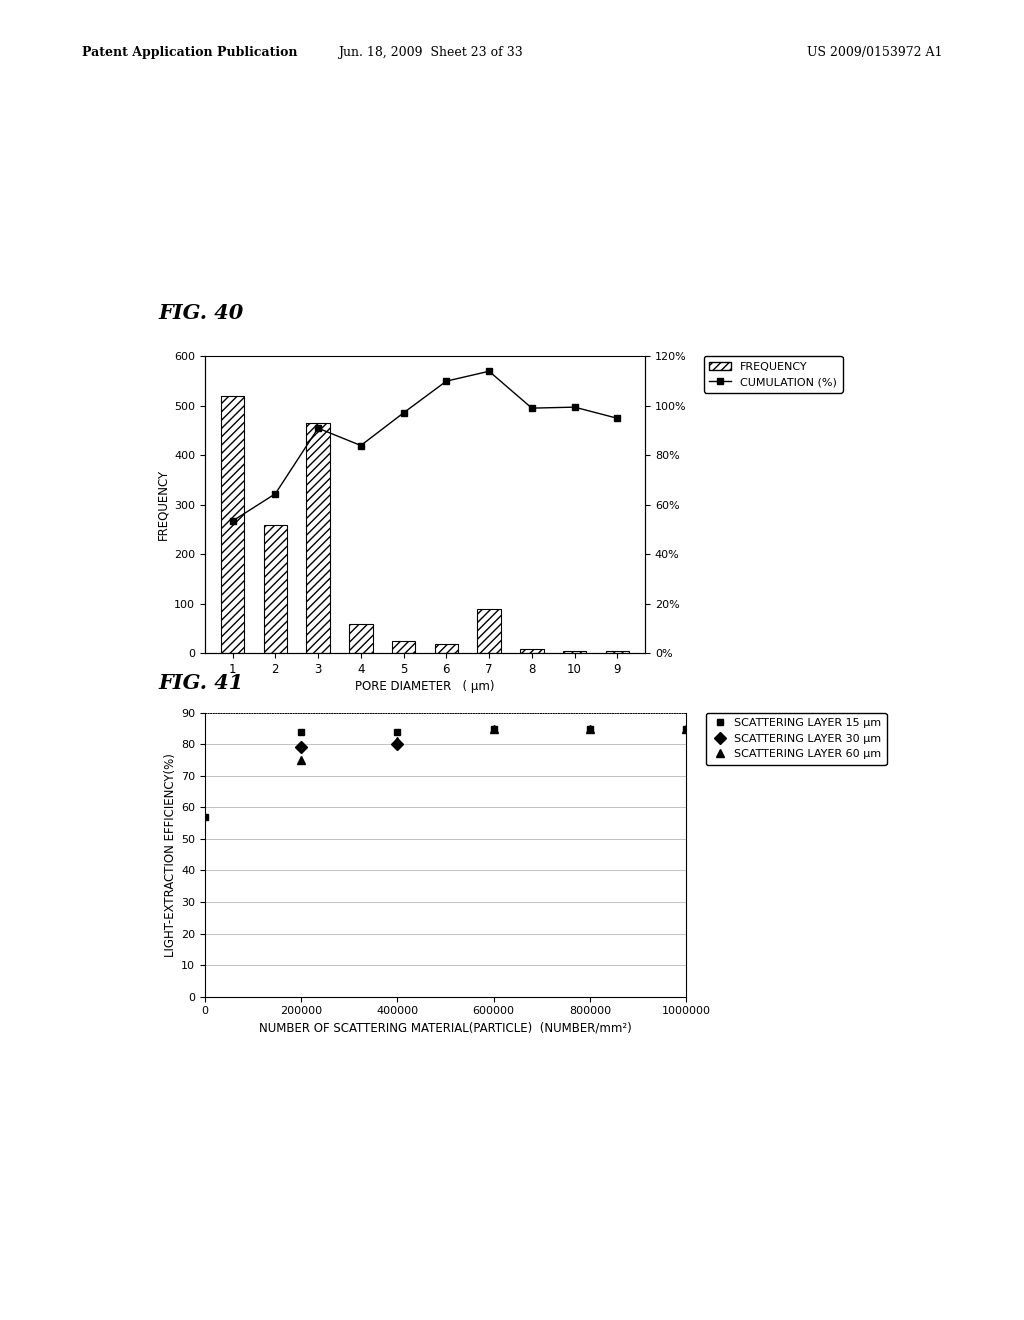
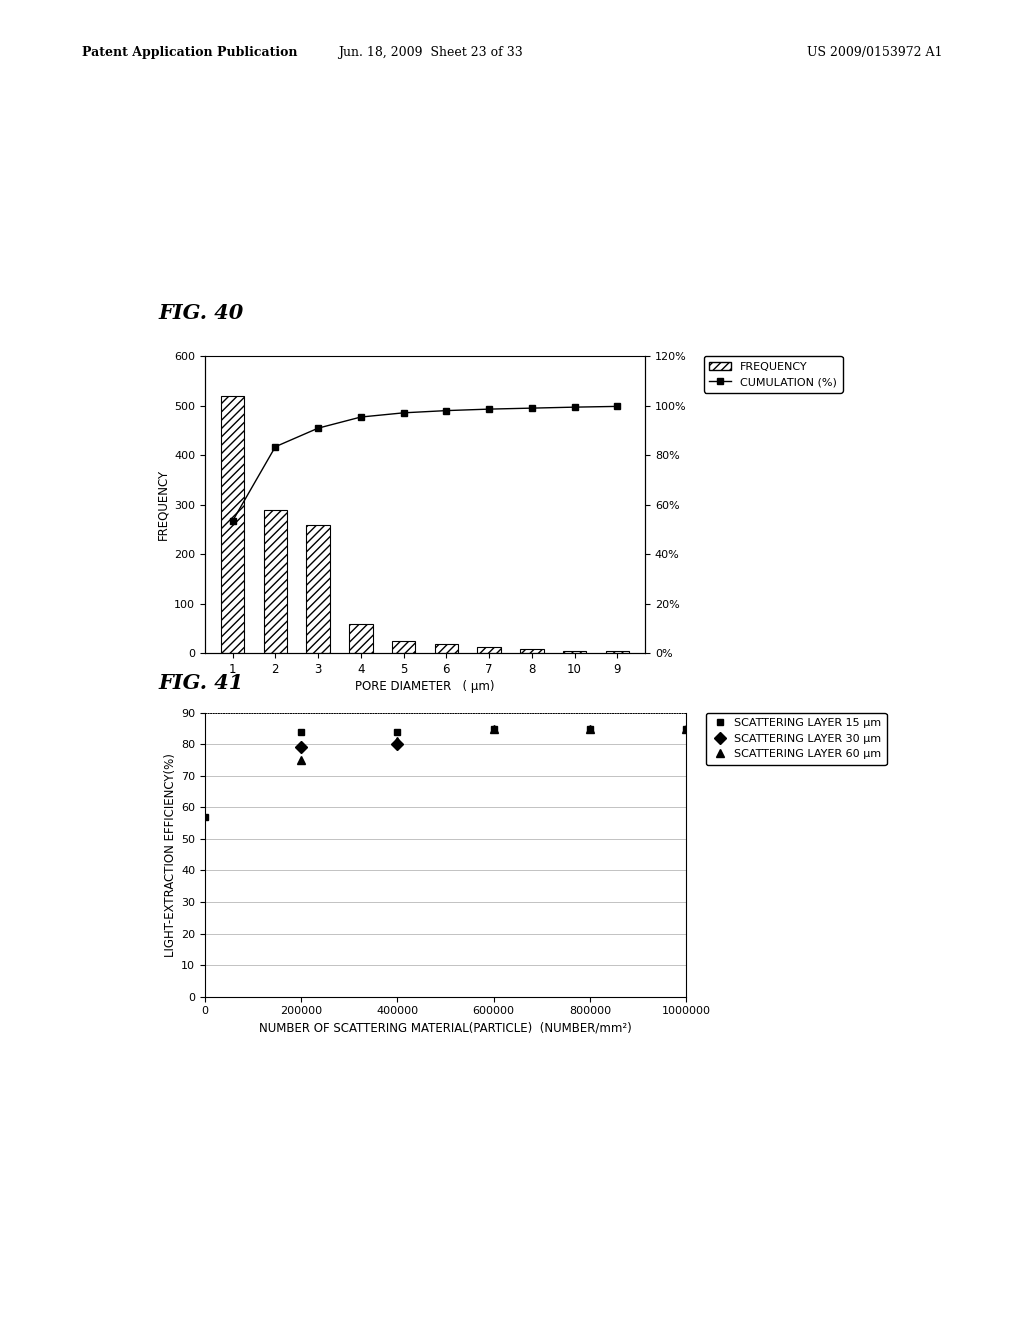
FREQUENCY/2: 260 -> 290
CUMULATION (%)/2: 64.5% -> 83.5%
FREQUENCY/3: 465 -> 260
CUMULATION (%)/4: 84.0% -> 95.5%
CUMULATION (%)/6: 110.0% -> 98.1%
FREQUENCY/7: 90 -> 12
CUMULATION (%)/7: 114.0% -> 98.7%
CUMULATION (%)/9: 95.0% -> 99.8%
